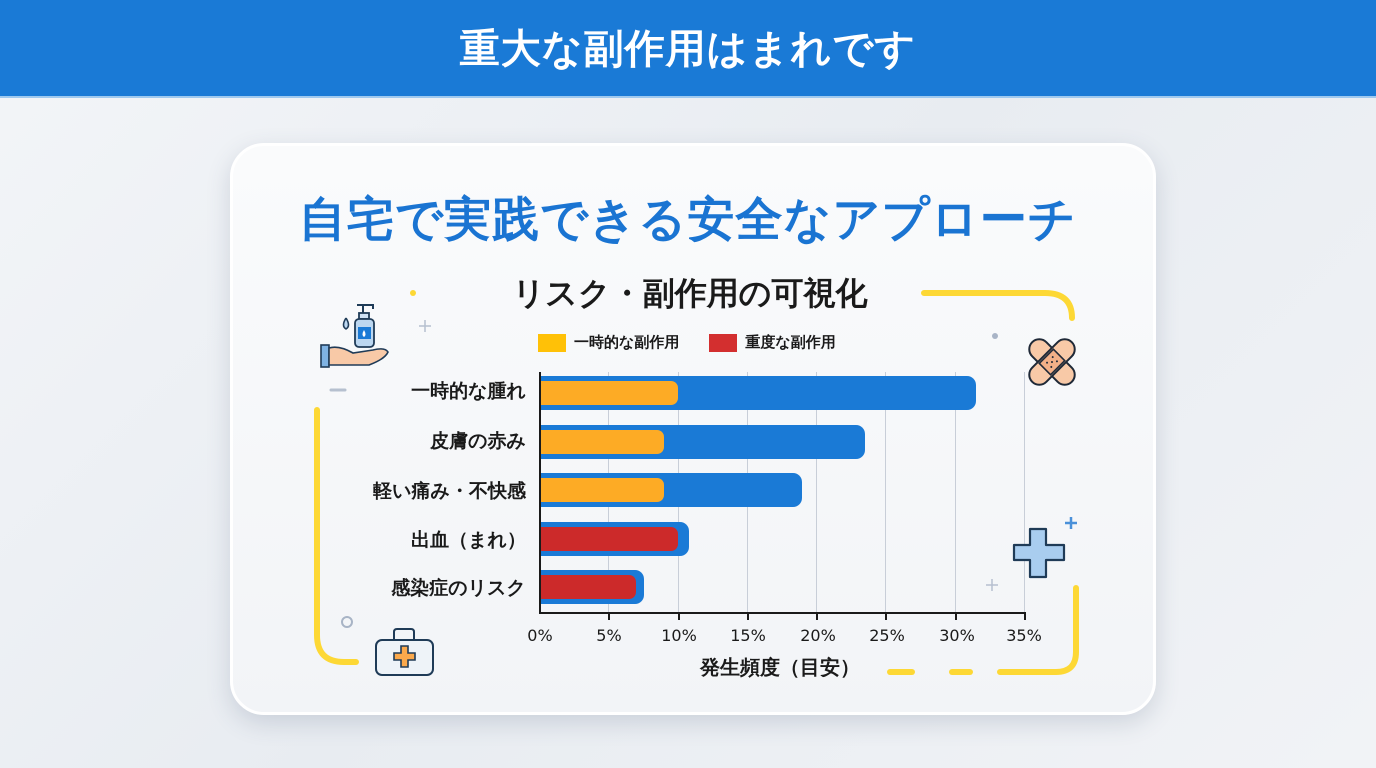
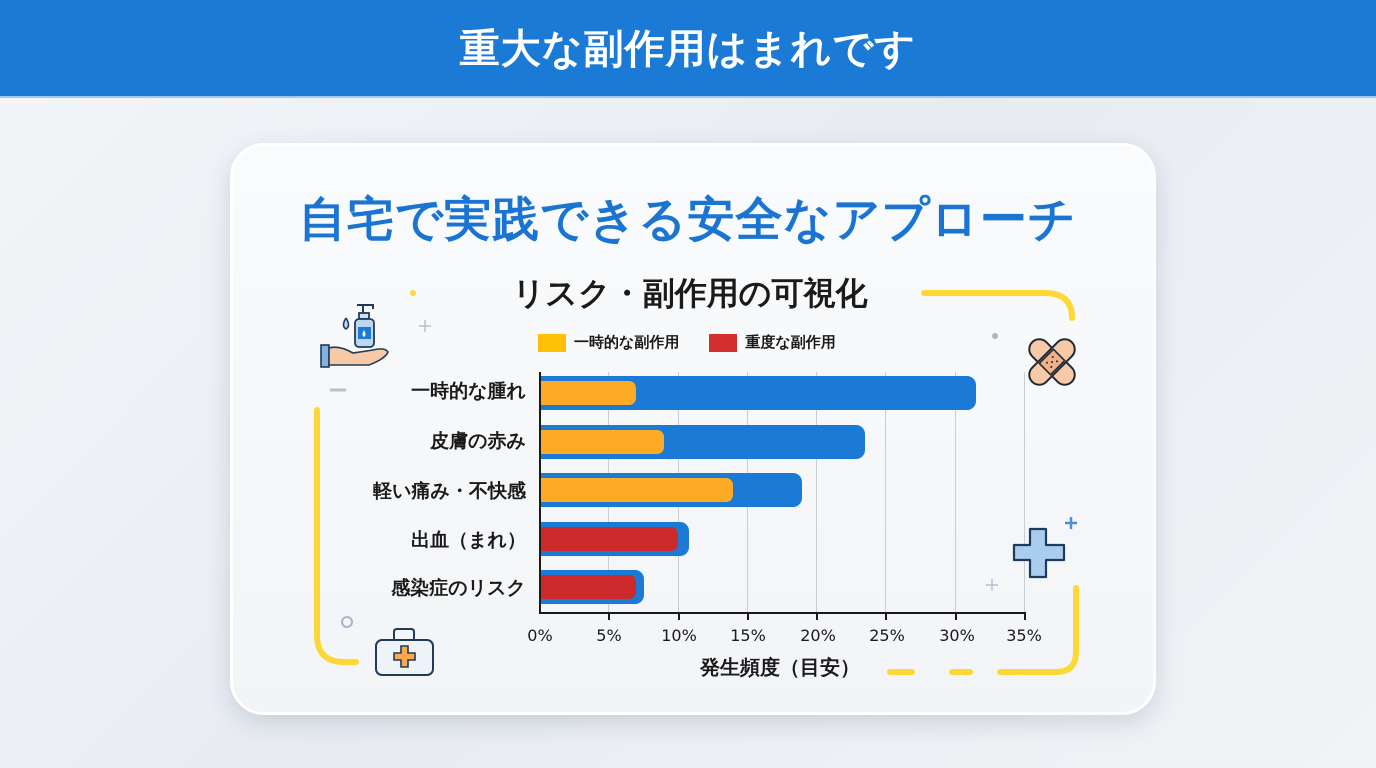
一時的な副作用/一時的な腫れ: 10% -> 7%
一時的な副作用/軽い痛み・不快感: 9% -> 14%
